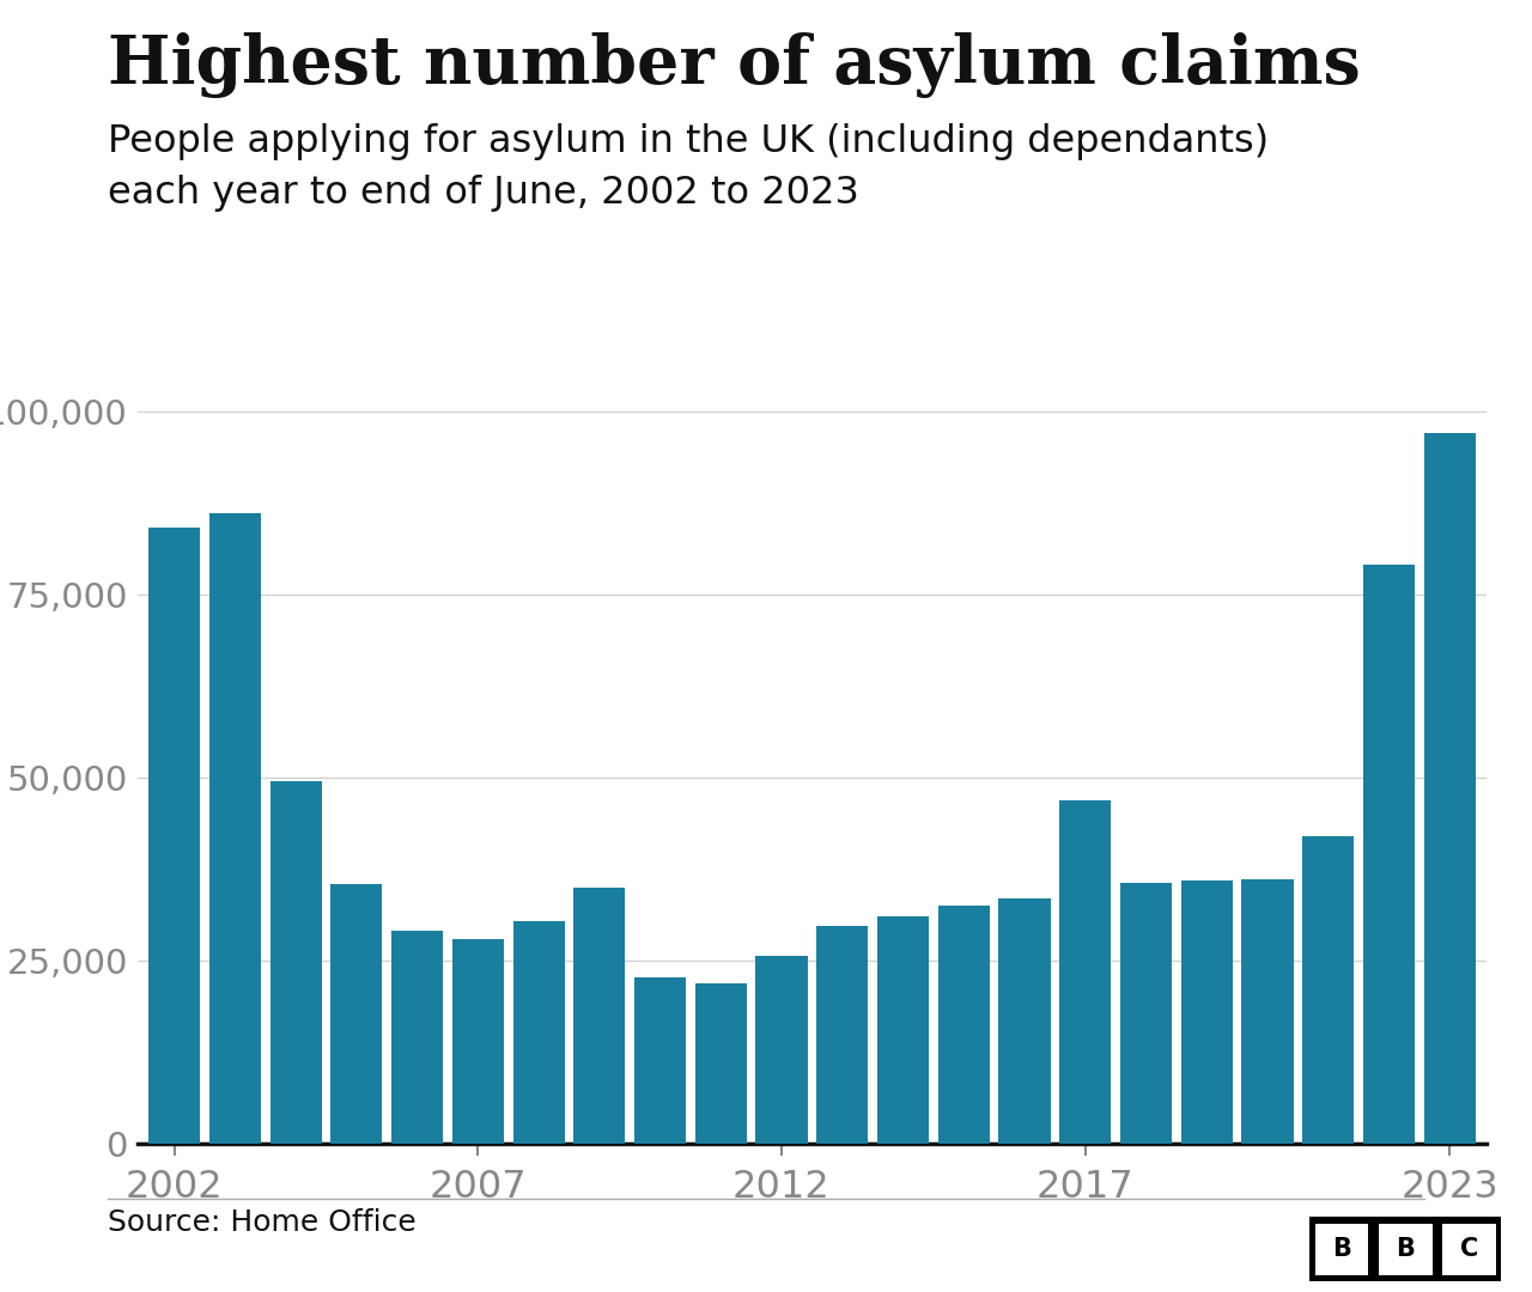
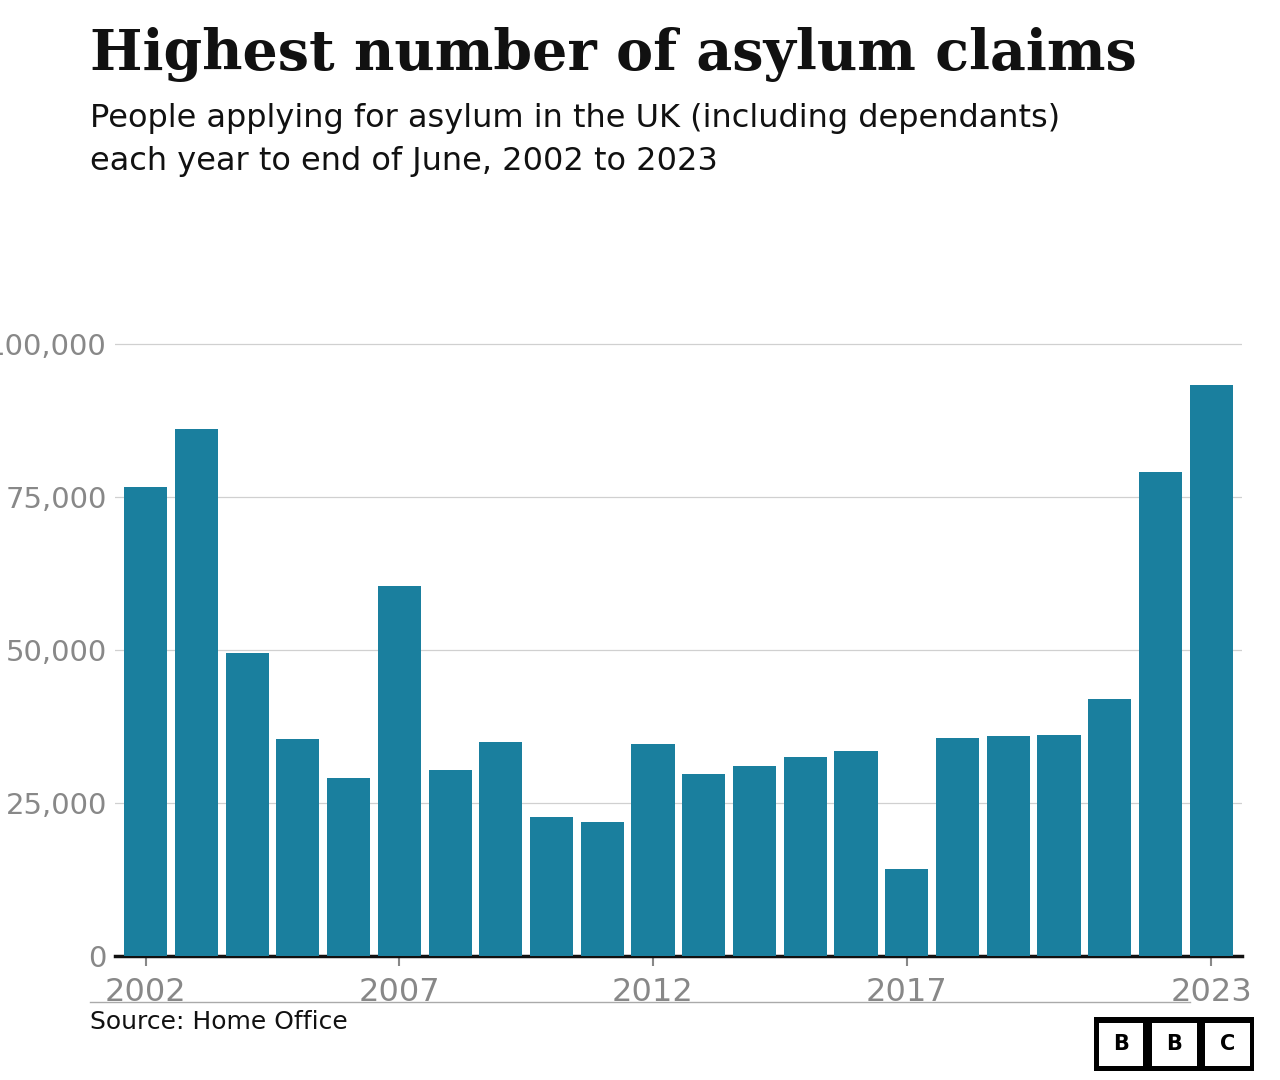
2002: 84,100 -> 76,600
2007: 27,900 -> 60,400
2012: 25,600 -> 34,600
2017: 46,900 -> 14,200
2023: 97,000 -> 93,200
